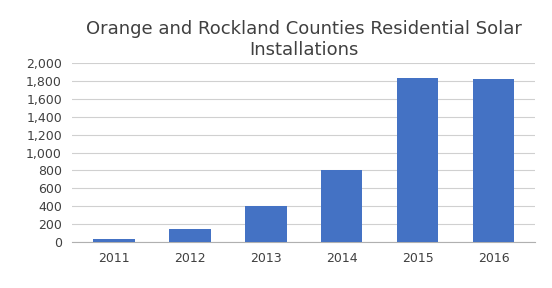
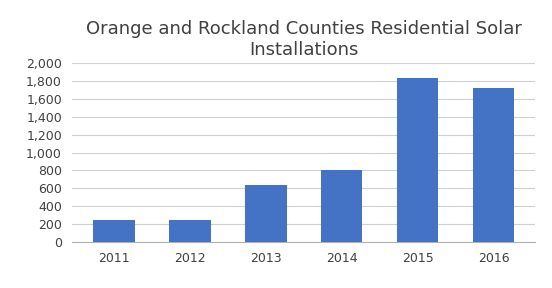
2011: 30 -> 240
2012: 140 -> 240
2013: 400 -> 640
2016: 1,820 -> 1,720
